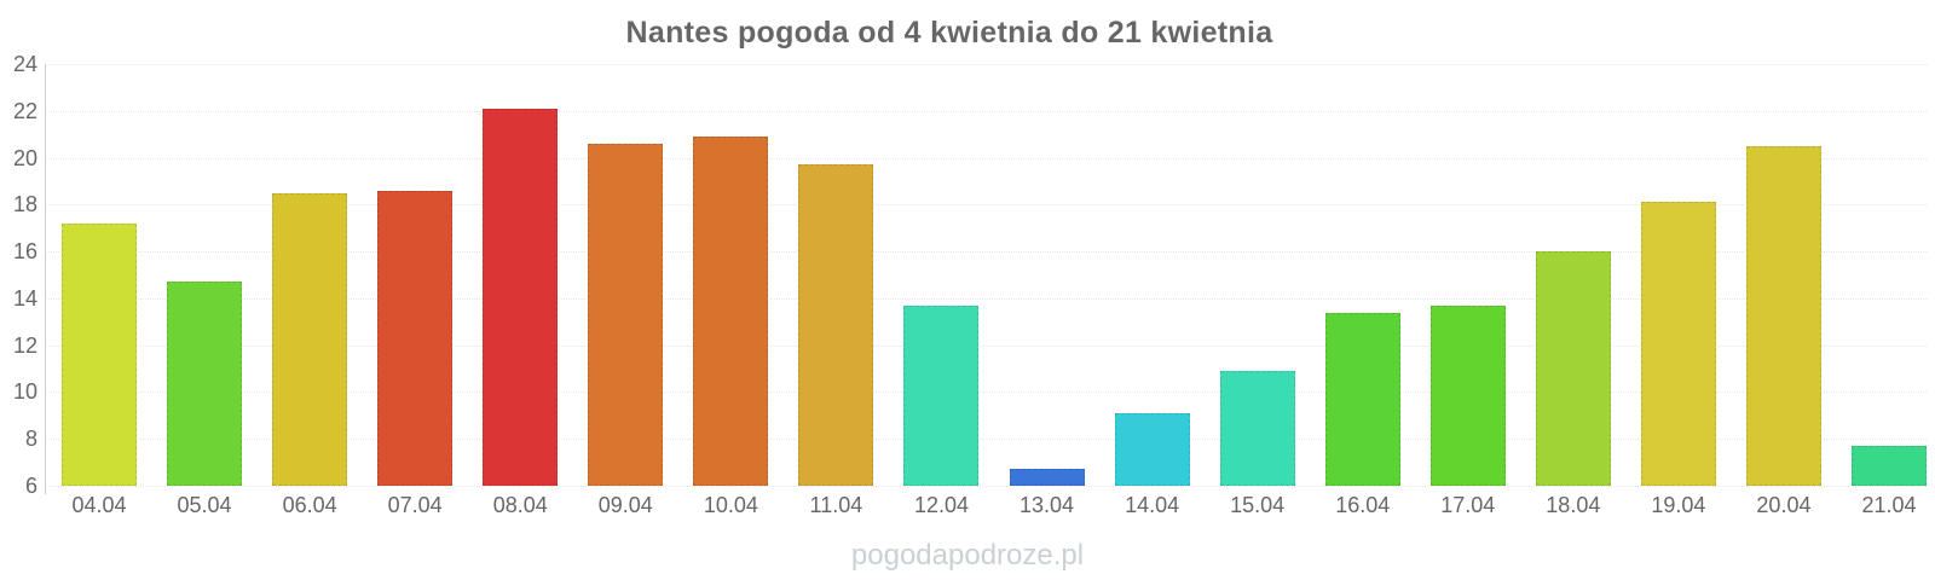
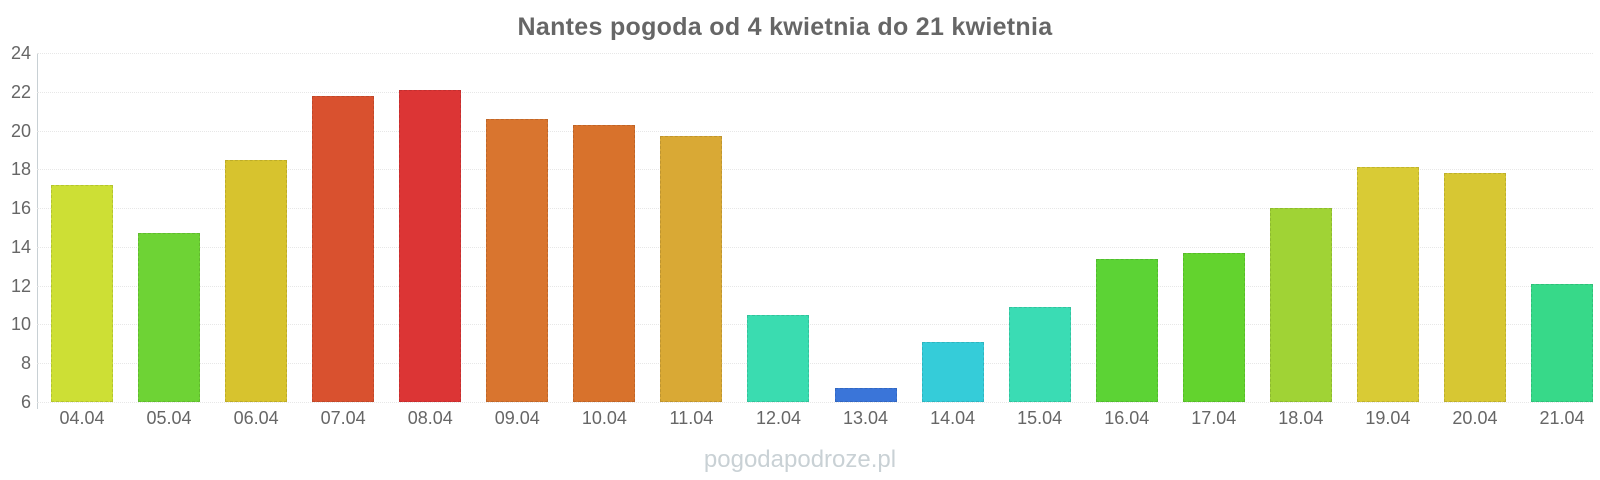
07.04: 18.6 -> 21.8
10.04: 20.9 -> 20.3
12.04: 13.7 -> 10.5
20.04: 20.5 -> 17.8
21.04: 7.7 -> 12.1
